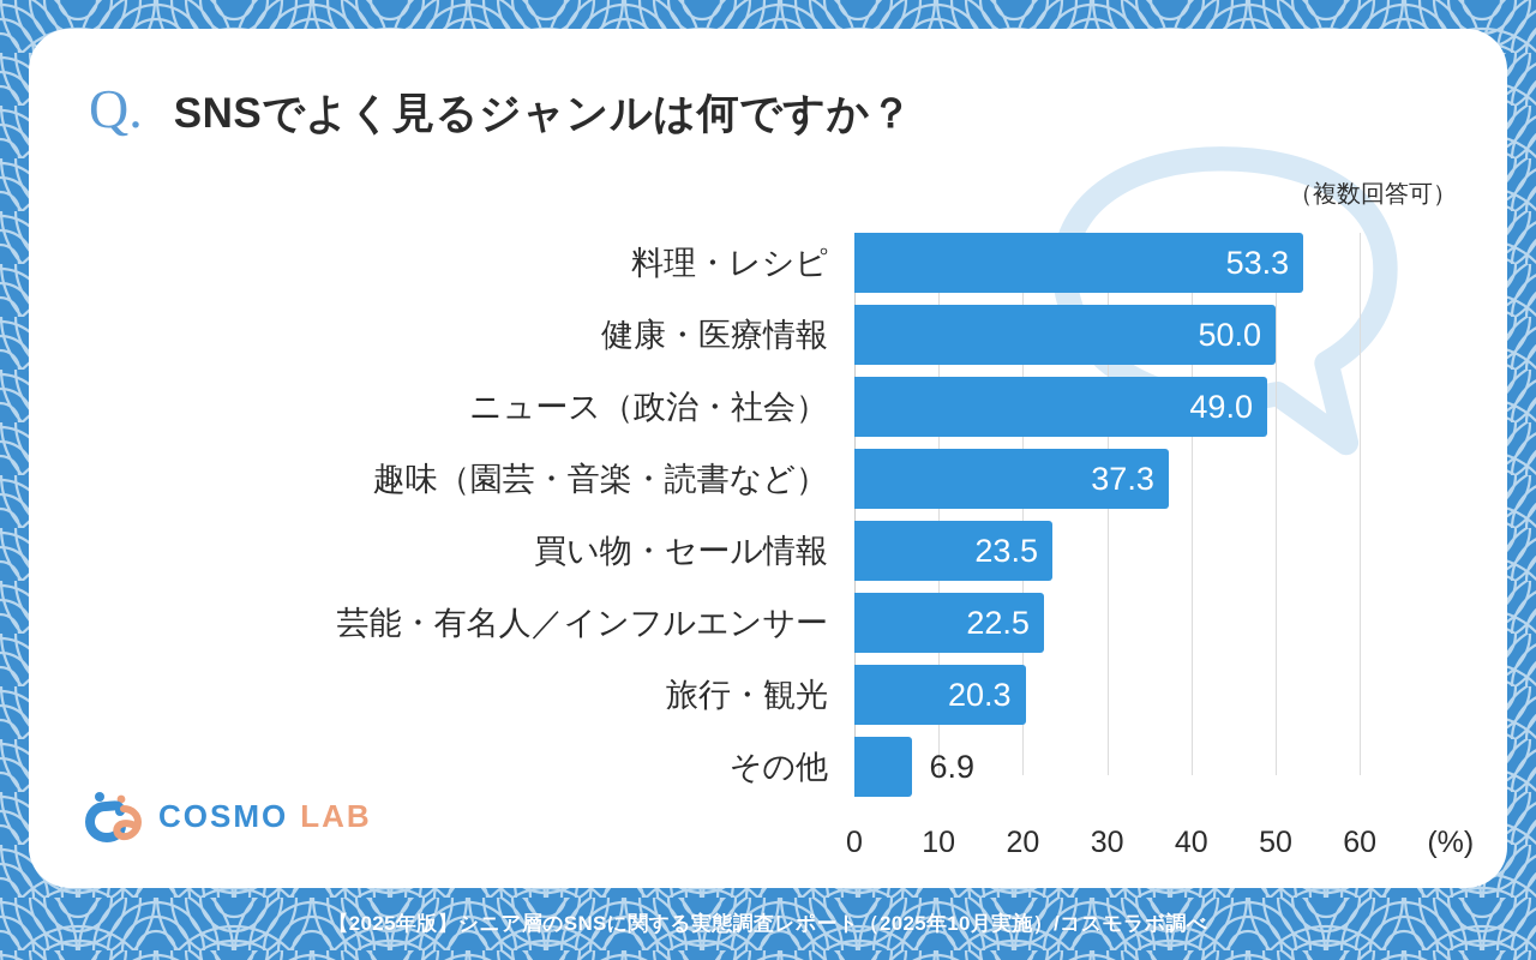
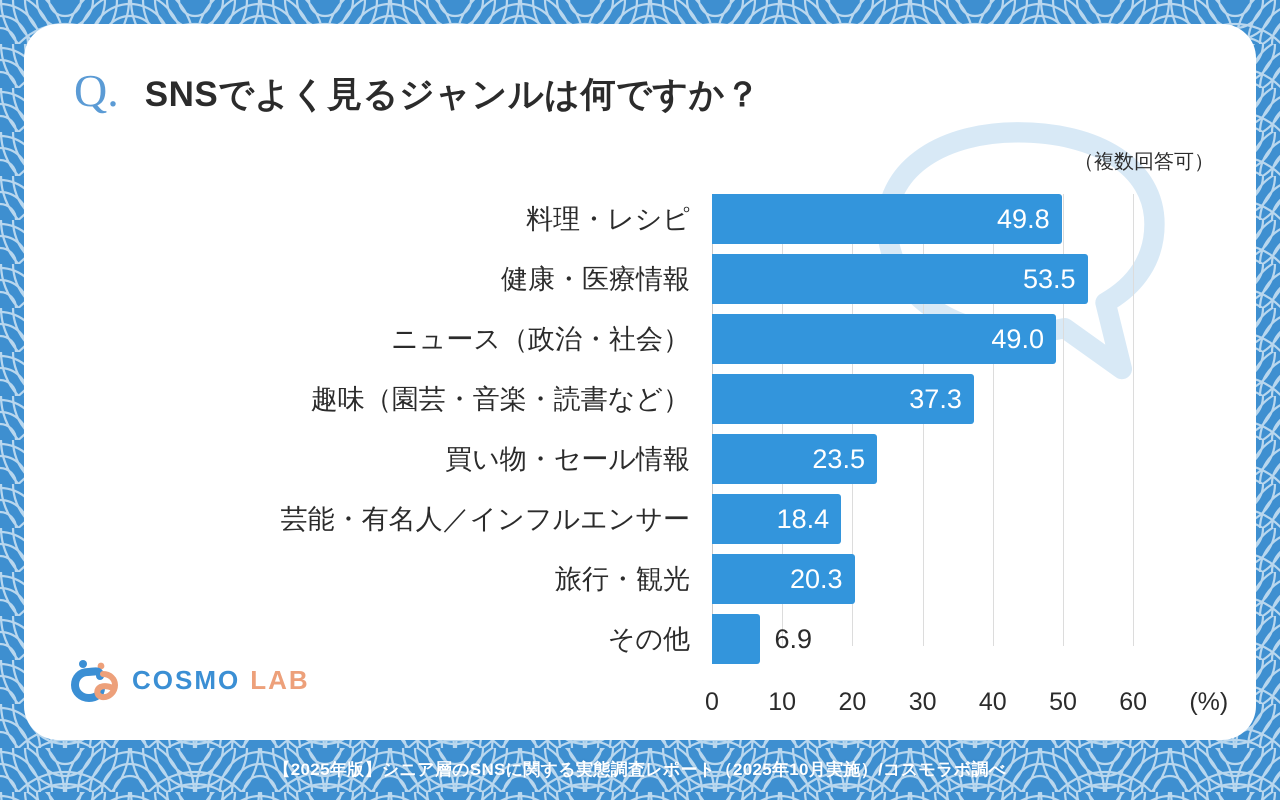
料理・レシピ: 53.3 -> 49.8
健康・医療情報: 50.0 -> 53.5
芸能・有名人／インフルエンサー: 22.5 -> 18.4
